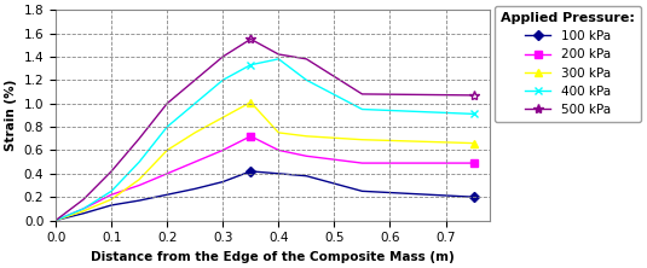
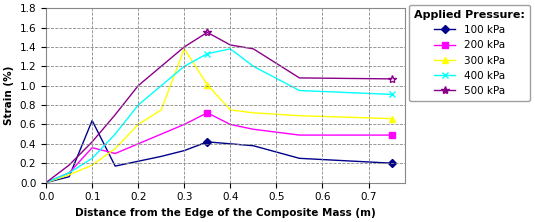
100 kPa/0.1: 0.13 -> 0.64
200 kPa/0.1: 0.22 -> 0.36
300 kPa/0.3: 0.88 -> 1.38
